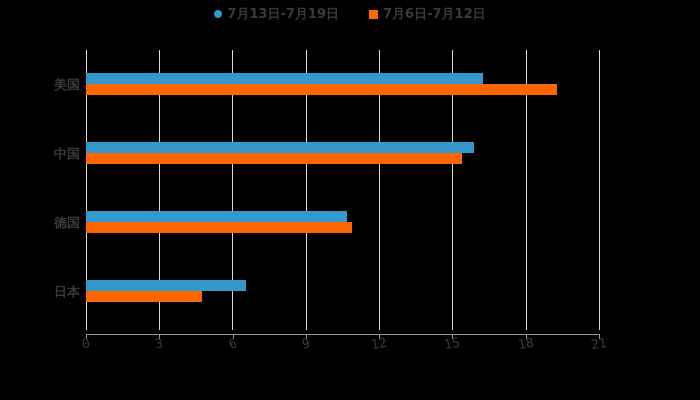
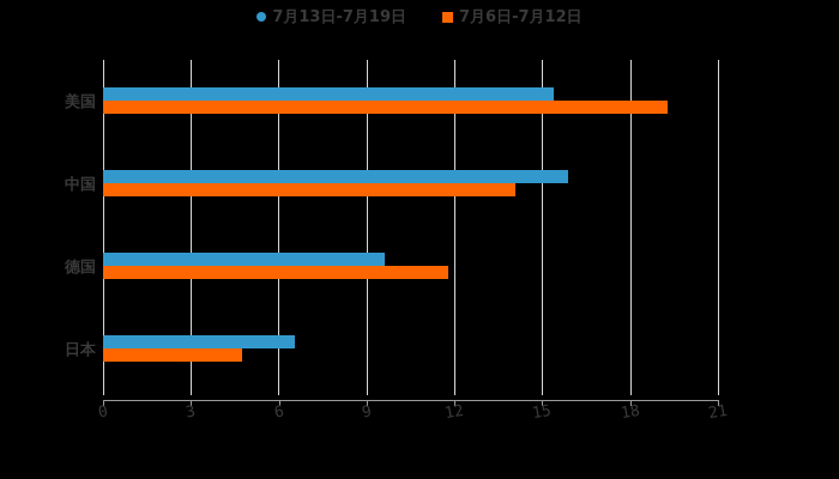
7月13日-7月19日/美国: 16.2 -> 15.4
7月6日-7月12日/中国: 15.4 -> 14.1
7月13日-7月19日/德国: 10.7 -> 9.6
7月6日-7月12日/德国: 10.9 -> 11.8
